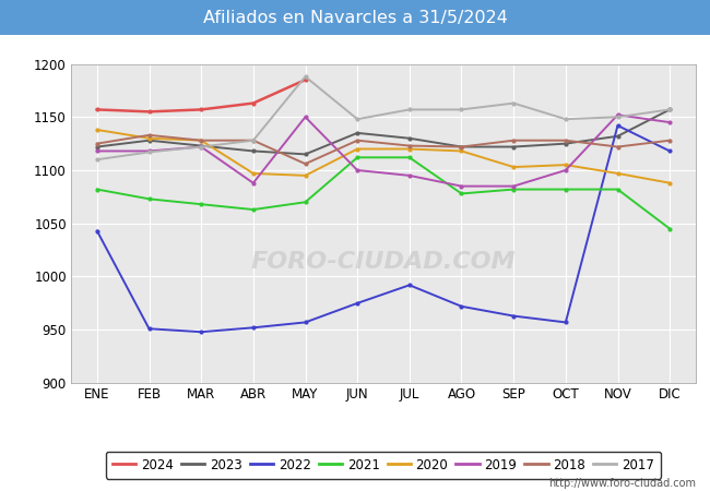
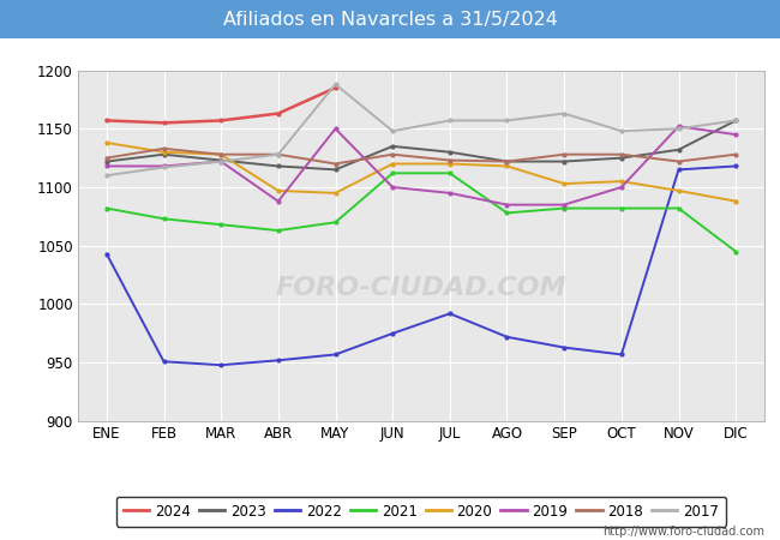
2018/MAY: 1106 -> 1120
2022/NOV: 1142 -> 1115
